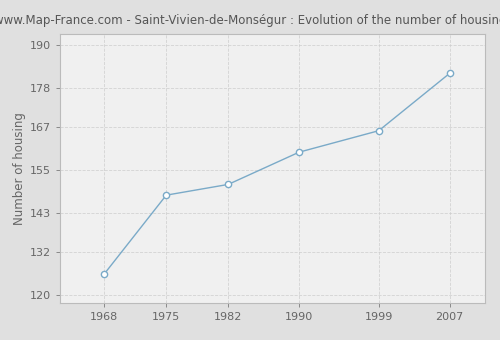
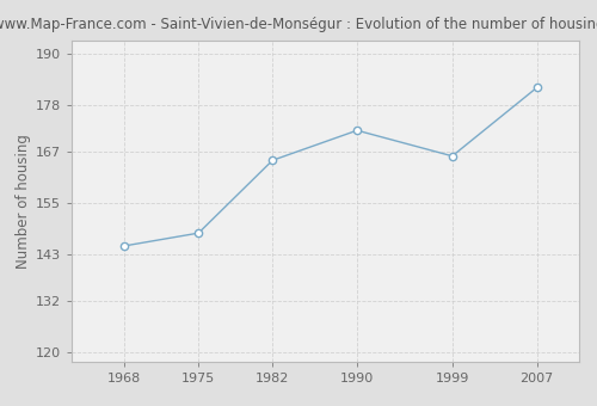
1968: 126 -> 145
1982: 151 -> 165
1990: 160 -> 172
